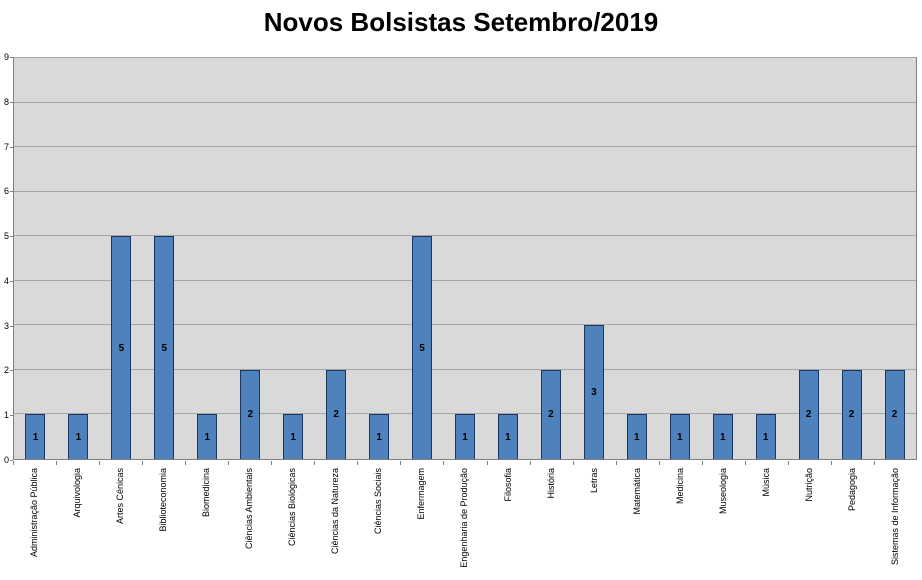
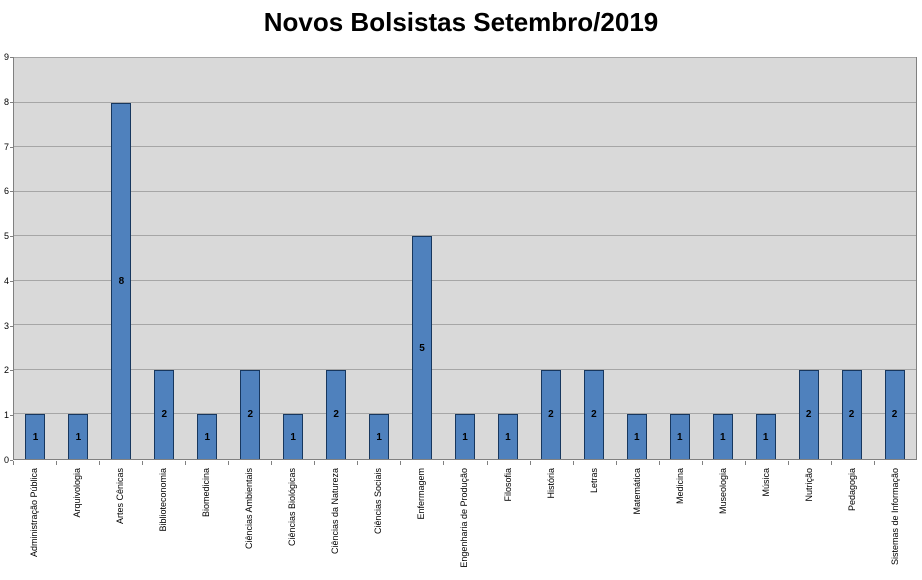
Artes Cênicas: 5 -> 8
Biblioteconomia: 5 -> 2
Letras: 3 -> 2
